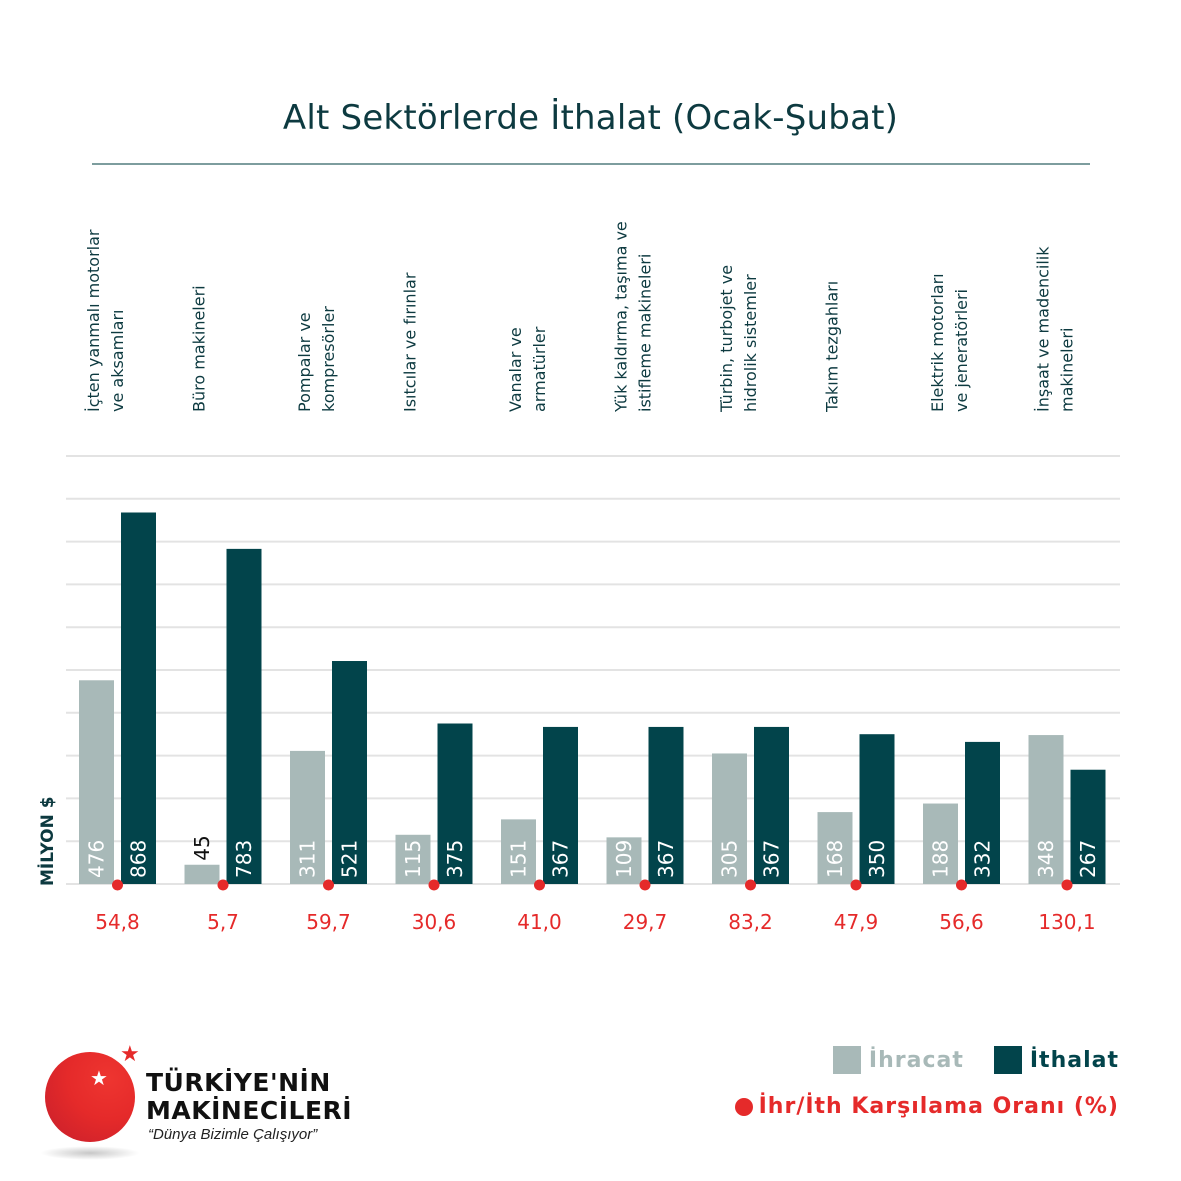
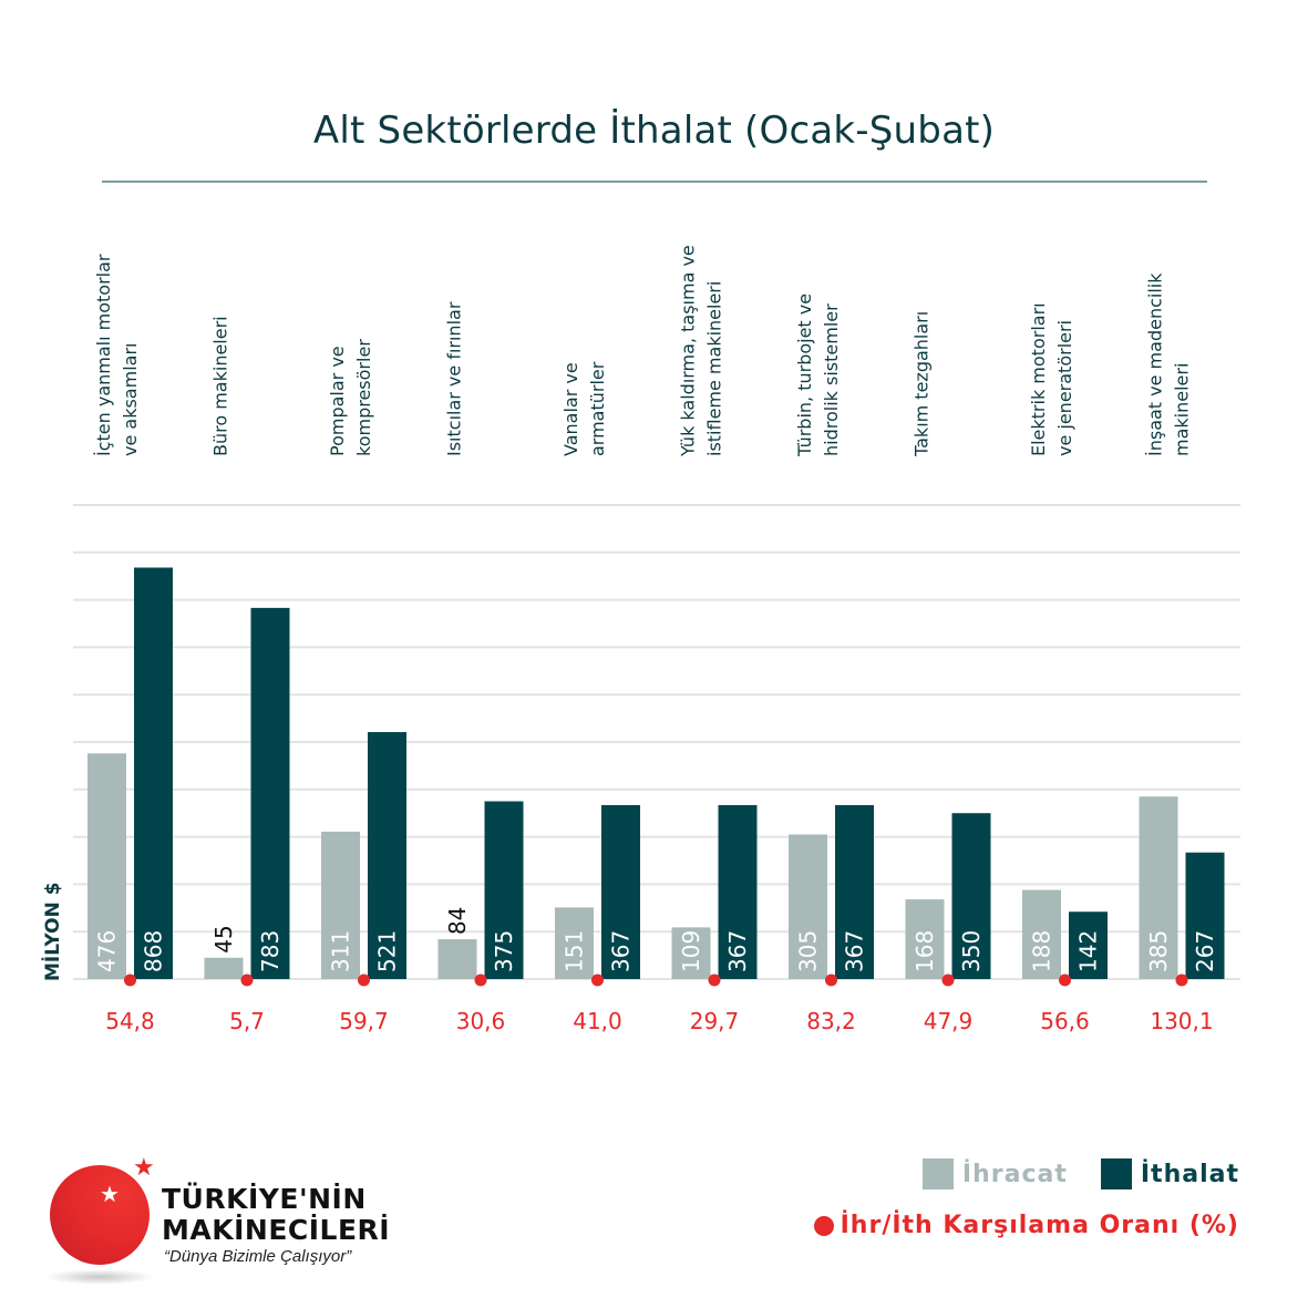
İhracat/Isıtcılar ve fırınlar: 115 -> 84
İthalat/Elektrik motorları ve jeneratörleri: 332 -> 142
İhracat/İnşaat ve madencilik makineleri: 348 -> 385
